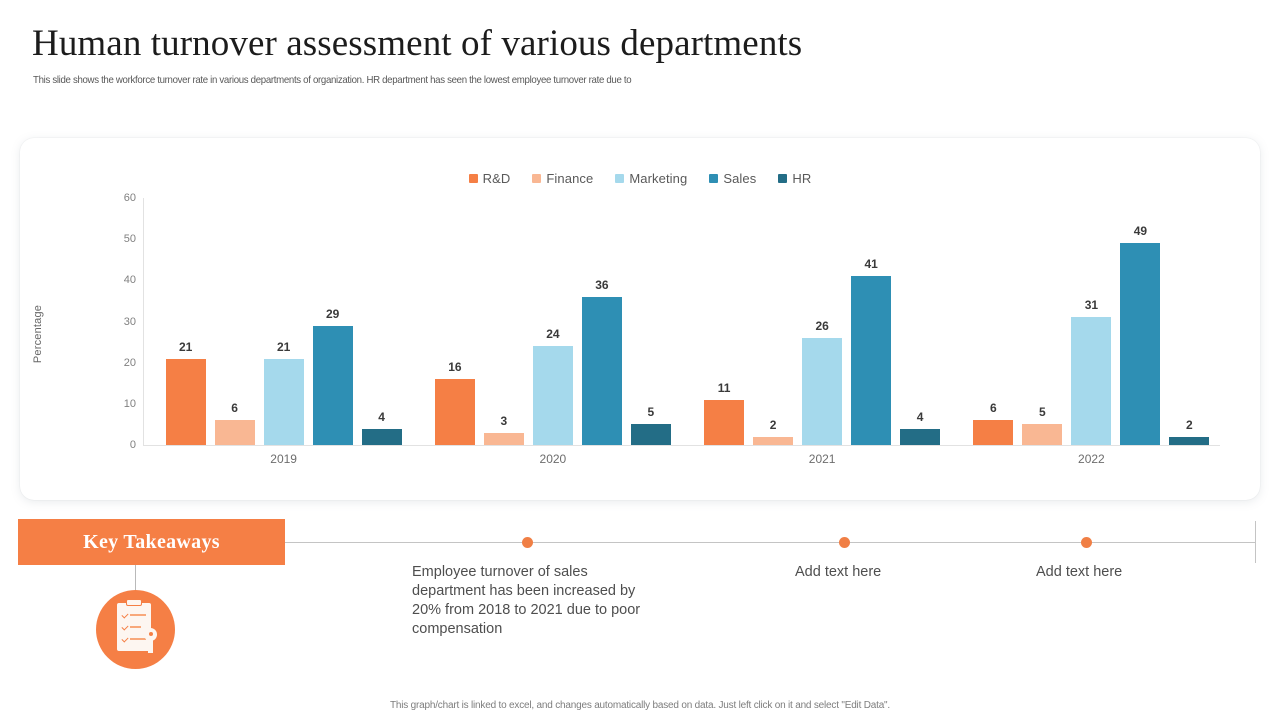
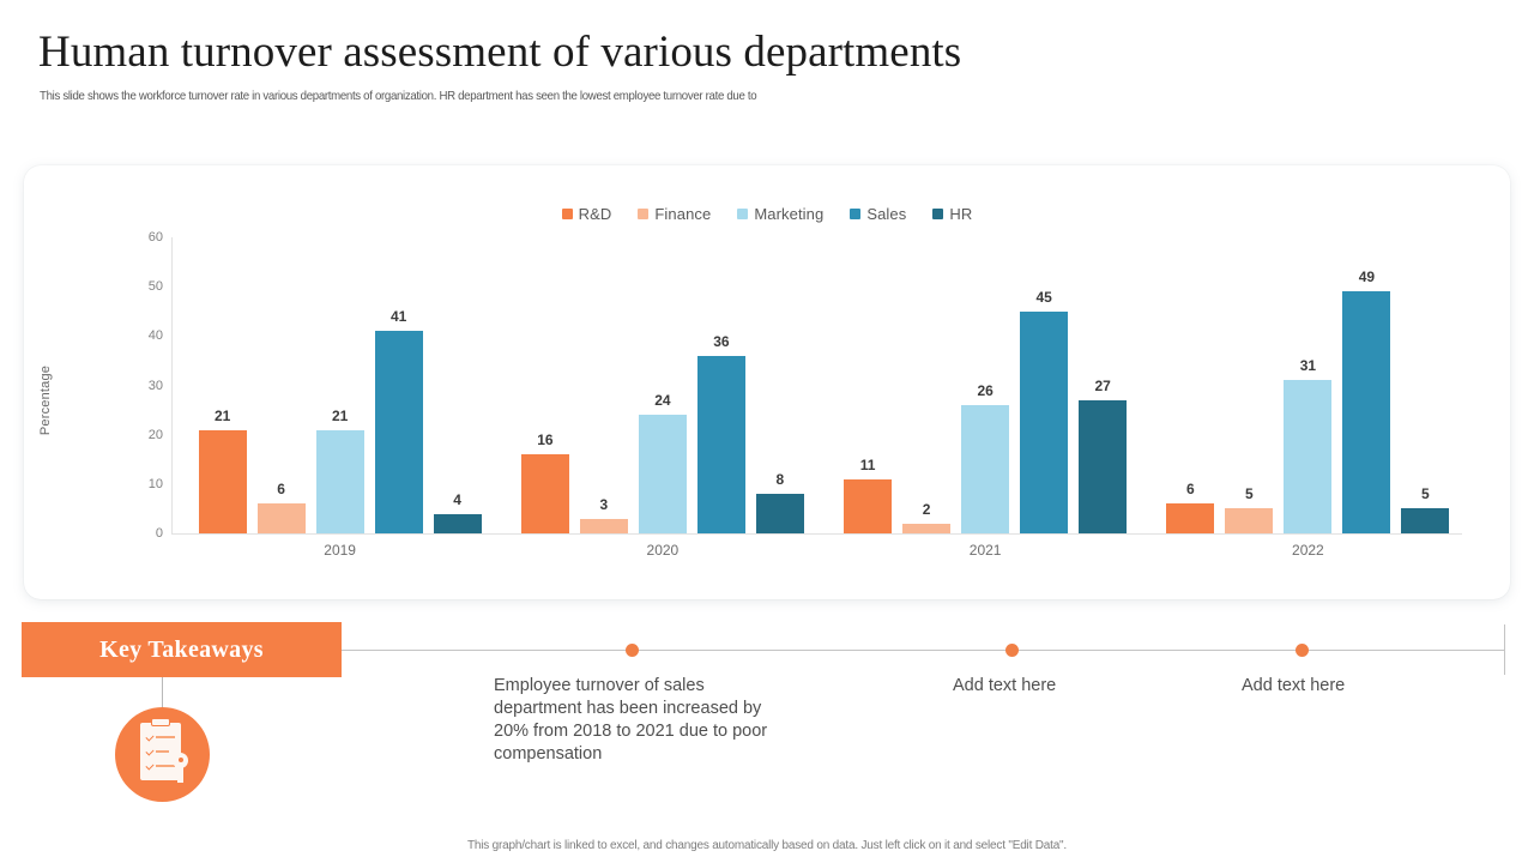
Sales/2019: 29 -> 41
HR/2020: 5 -> 8
Sales/2021: 41 -> 45
HR/2021: 4 -> 27
HR/2022: 2 -> 5
